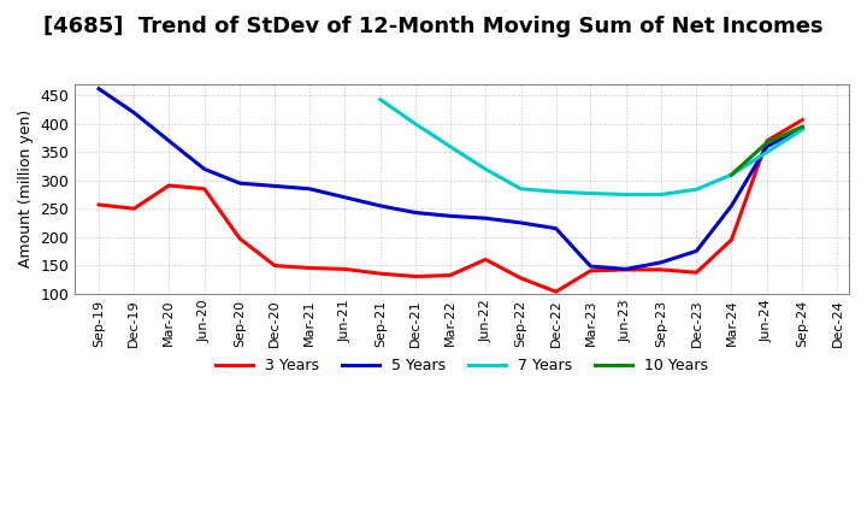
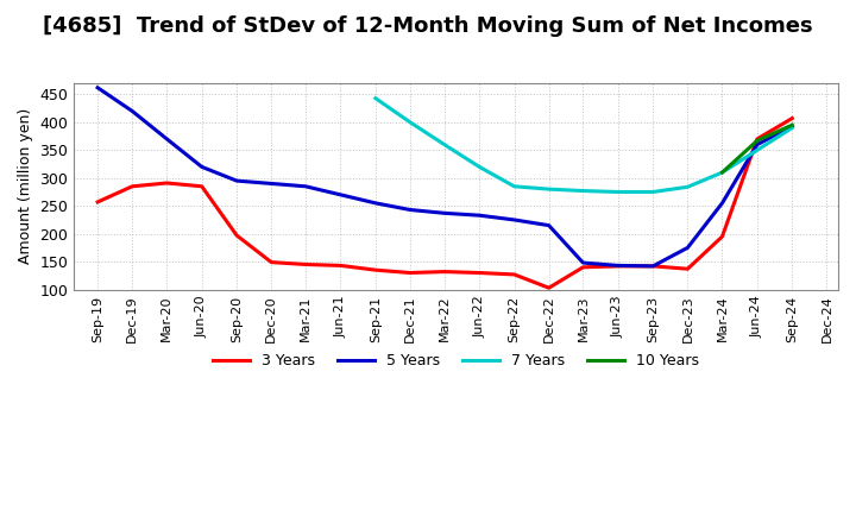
3 Years/Dec-19: 250 -> 285
3 Years/Jun-22: 160 -> 130
5 Years/Sep-23: 155 -> 142
